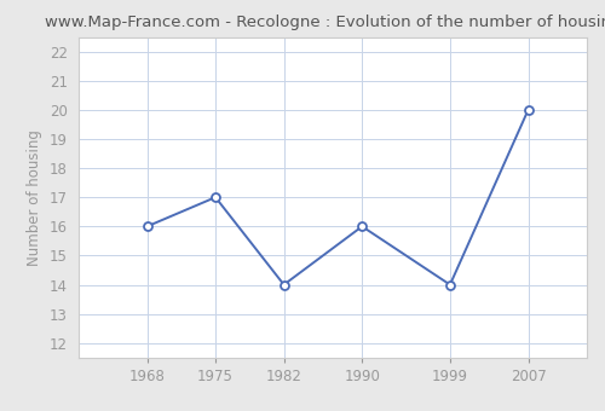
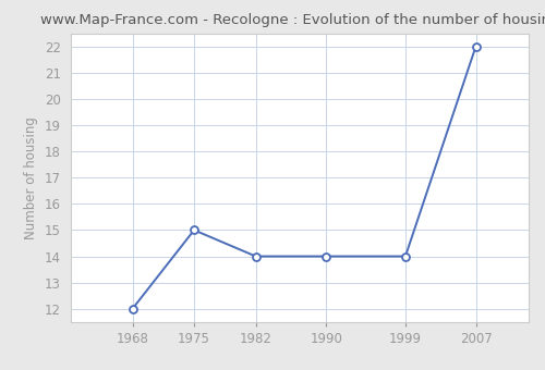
1968: 16 -> 12
1975: 17 -> 15
1990: 16 -> 14
2007: 20 -> 22
